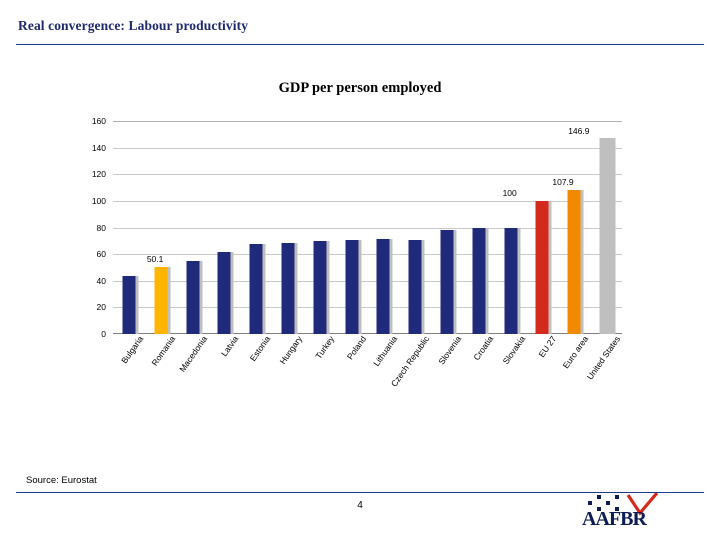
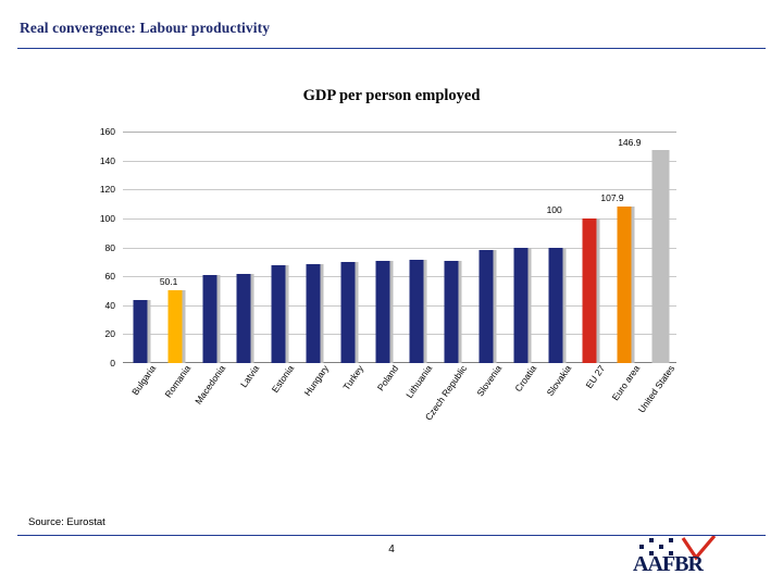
Macedonia: 55 -> 61
